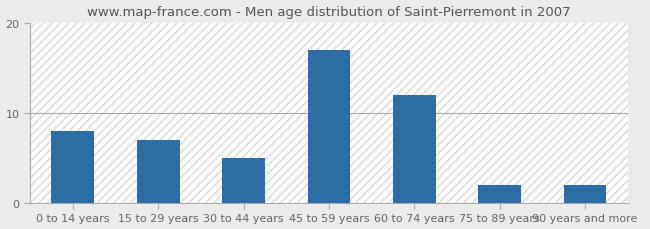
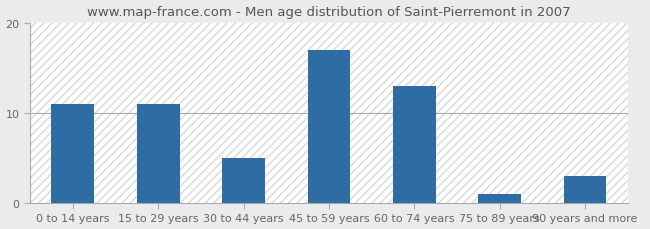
0 to 14 years: 8 -> 11
15 to 29 years: 7 -> 11
60 to 74 years: 12 -> 13
75 to 89 years: 2 -> 1
90 years and more: 2 -> 3
